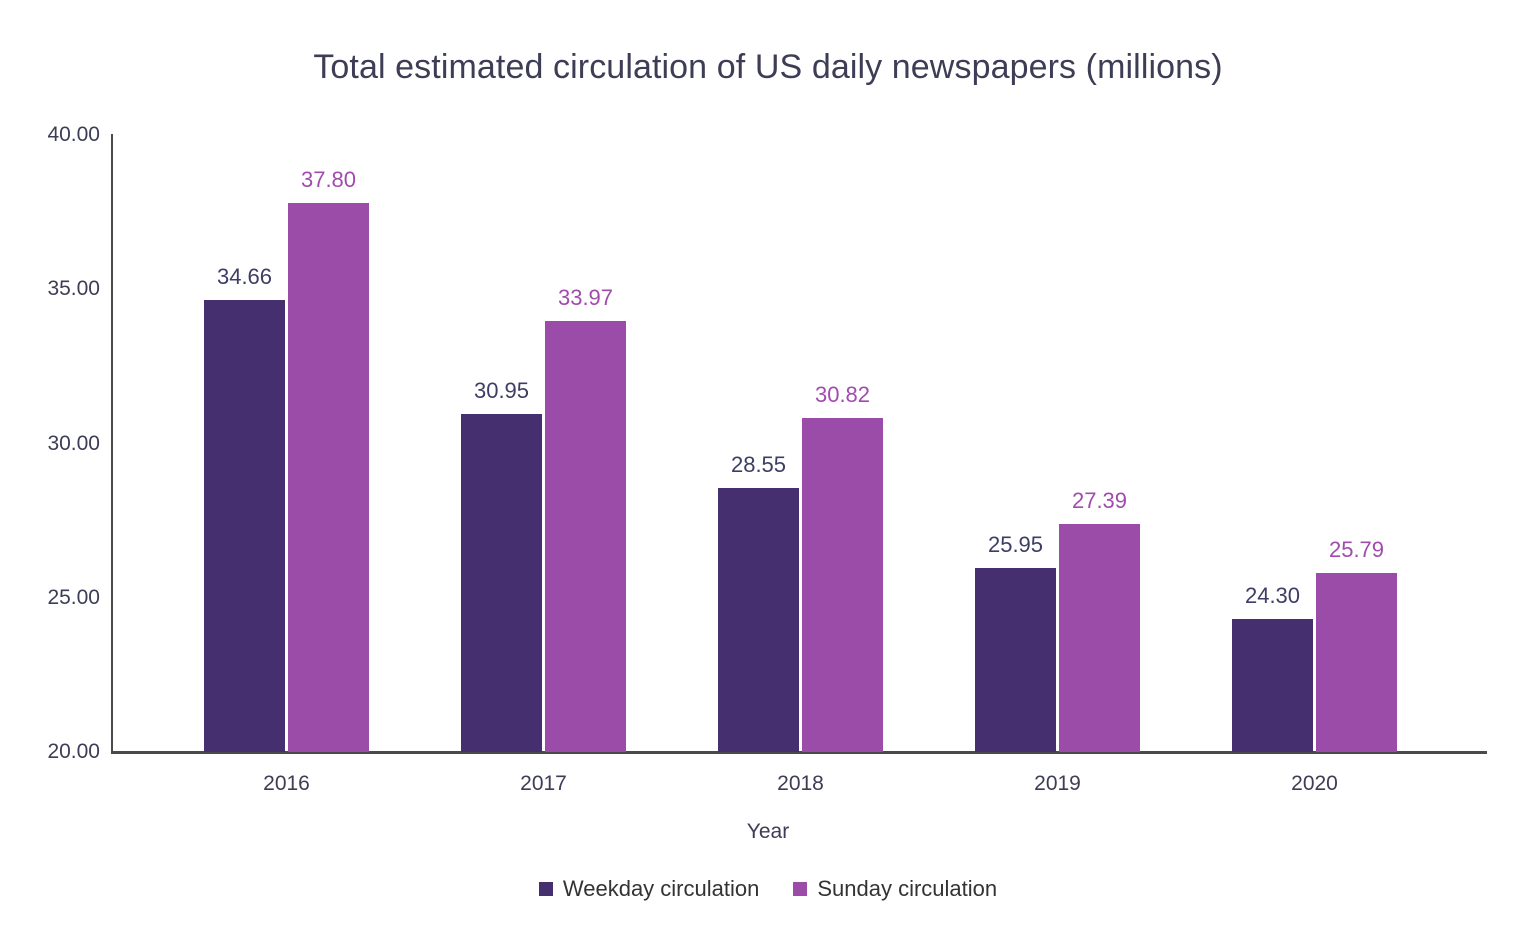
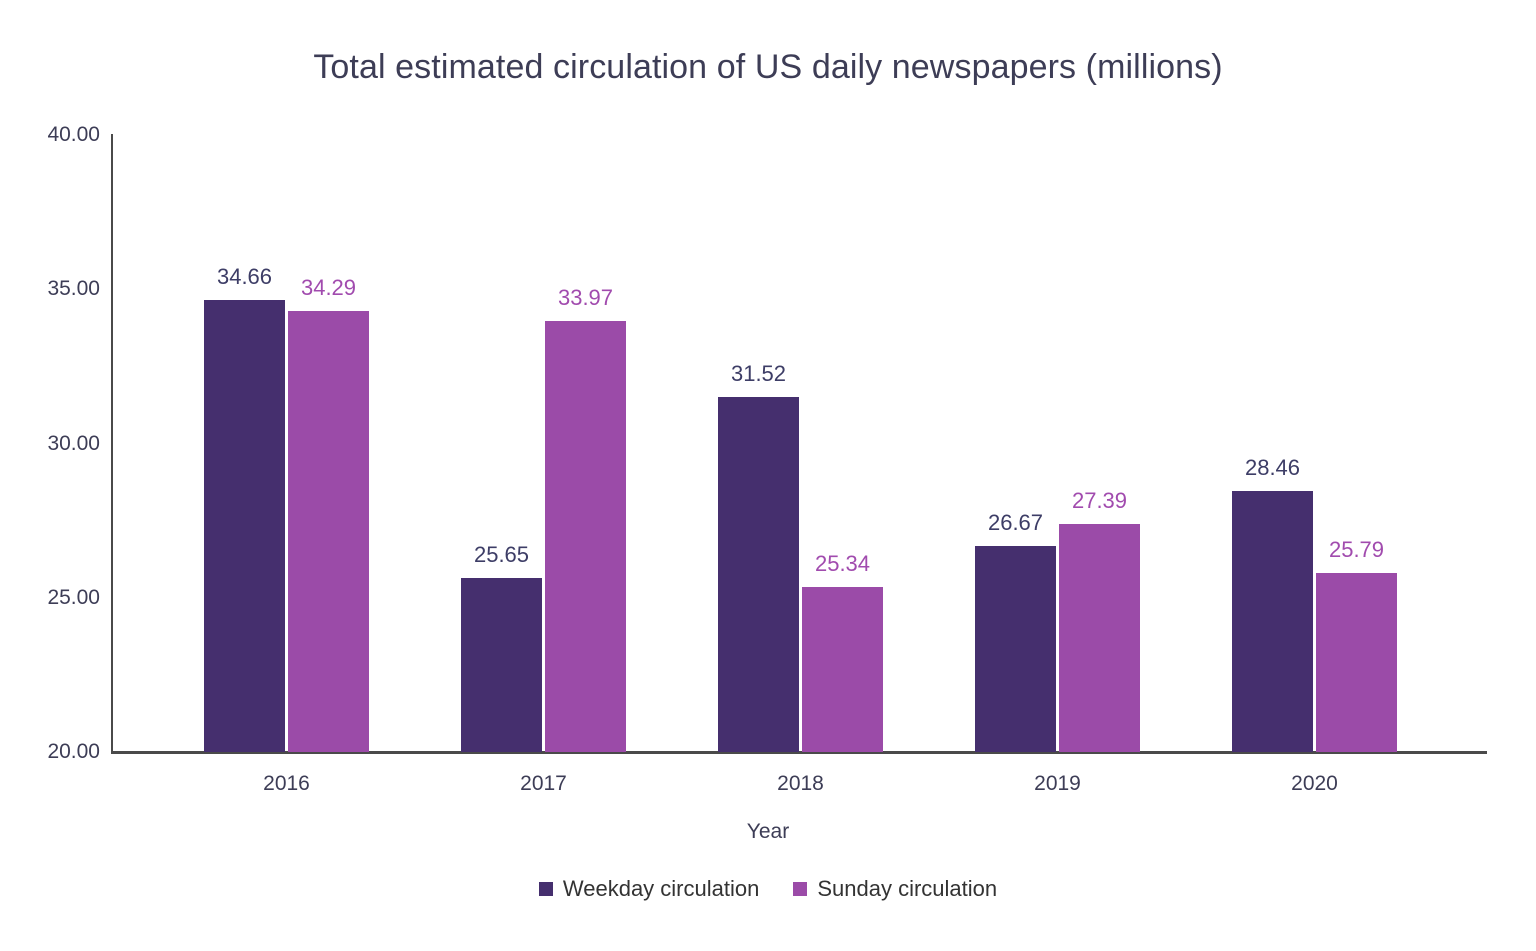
Sunday circulation/2016: 37.80 -> 34.29
Weekday circulation/2017: 30.95 -> 25.65
Weekday circulation/2018: 28.55 -> 31.52
Sunday circulation/2018: 30.82 -> 25.34
Weekday circulation/2019: 25.95 -> 26.67
Weekday circulation/2020: 24.30 -> 28.46
